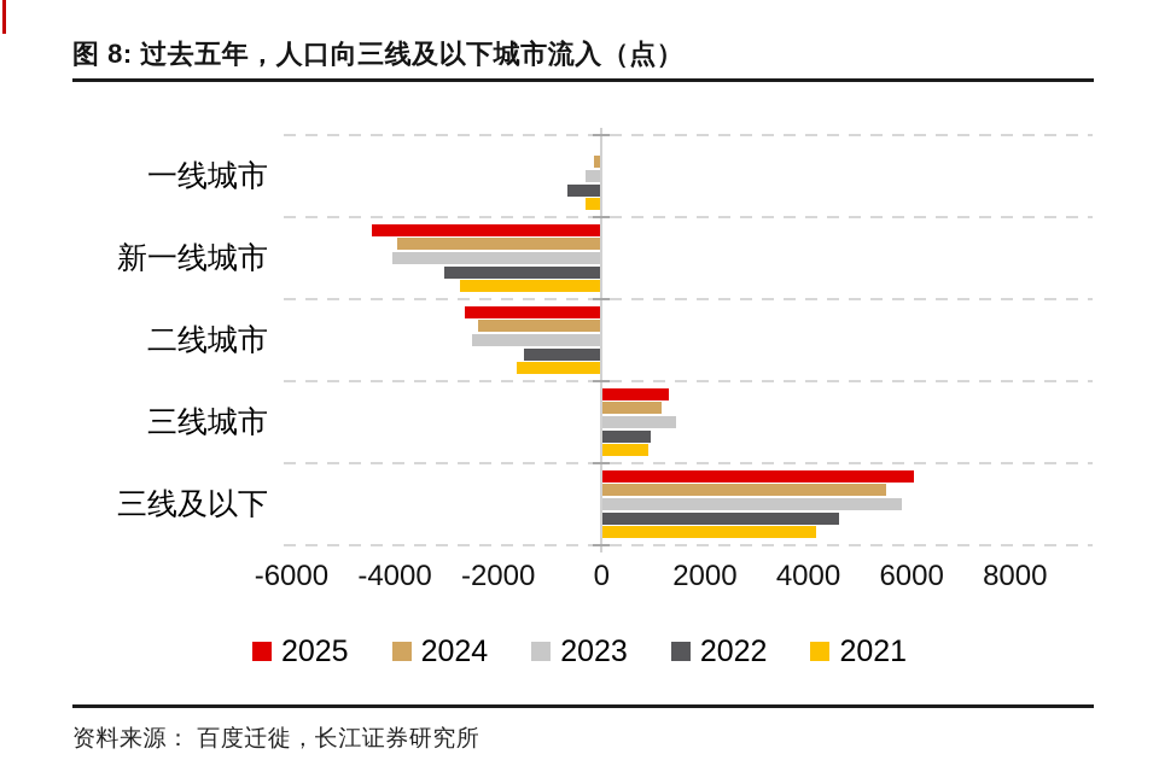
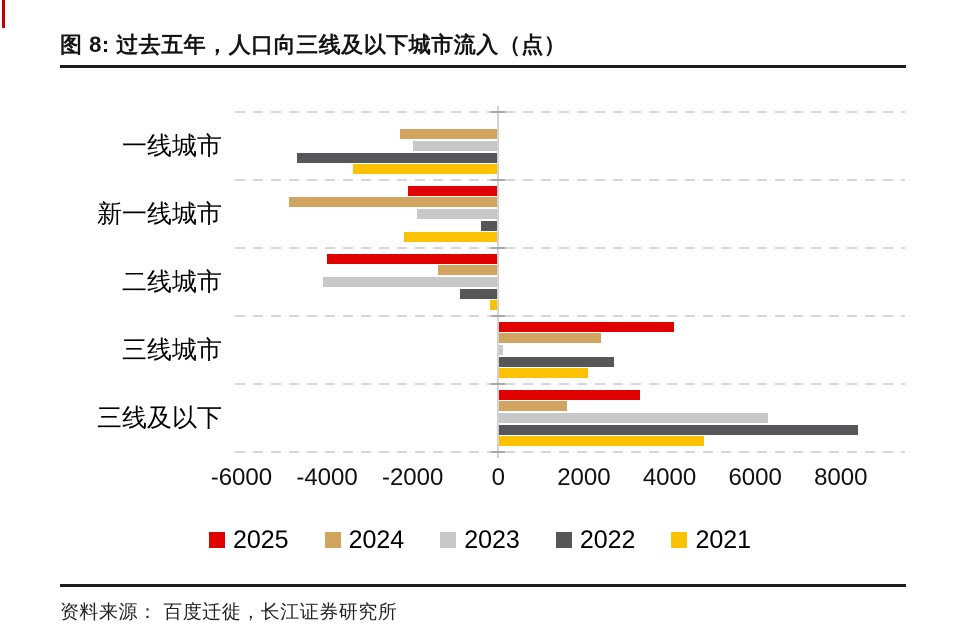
2024/一线城市: -200 -> -2300
2023/一线城市: -300 -> -2000
2022/一线城市: -600 -> -4700
2021/一线城市: -300 -> -3400
2025/新一线城市: -4400 -> -2100
2024/新一线城市: -4000 -> -4900
2023/新一线城市: -4000 -> -1900
2022/新一线城市: -3000 -> -400
2021/新一线城市: -2800 -> -2200
2025/二线城市: -2600 -> -4000
2024/二线城市: -2400 -> -1400
2023/二线城市: -2500 -> -4100
2022/二线城市: -1500 -> -900
2021/二线城市: -1600 -> -200
2025/三线城市: 1300 -> 4100
2024/三线城市: 1200 -> 2400
2023/三线城市: 1400 -> 100
2022/三线城市: 1000 -> 2700
2021/三线城市: 900 -> 2100
2025/三线及以下: 6000 -> 3300
2024/三线及以下: 5500 -> 1600
2023/三线及以下: 5800 -> 6300
2022/三线及以下: 4600 -> 8400
2021/三线及以下: 4200 -> 4800
